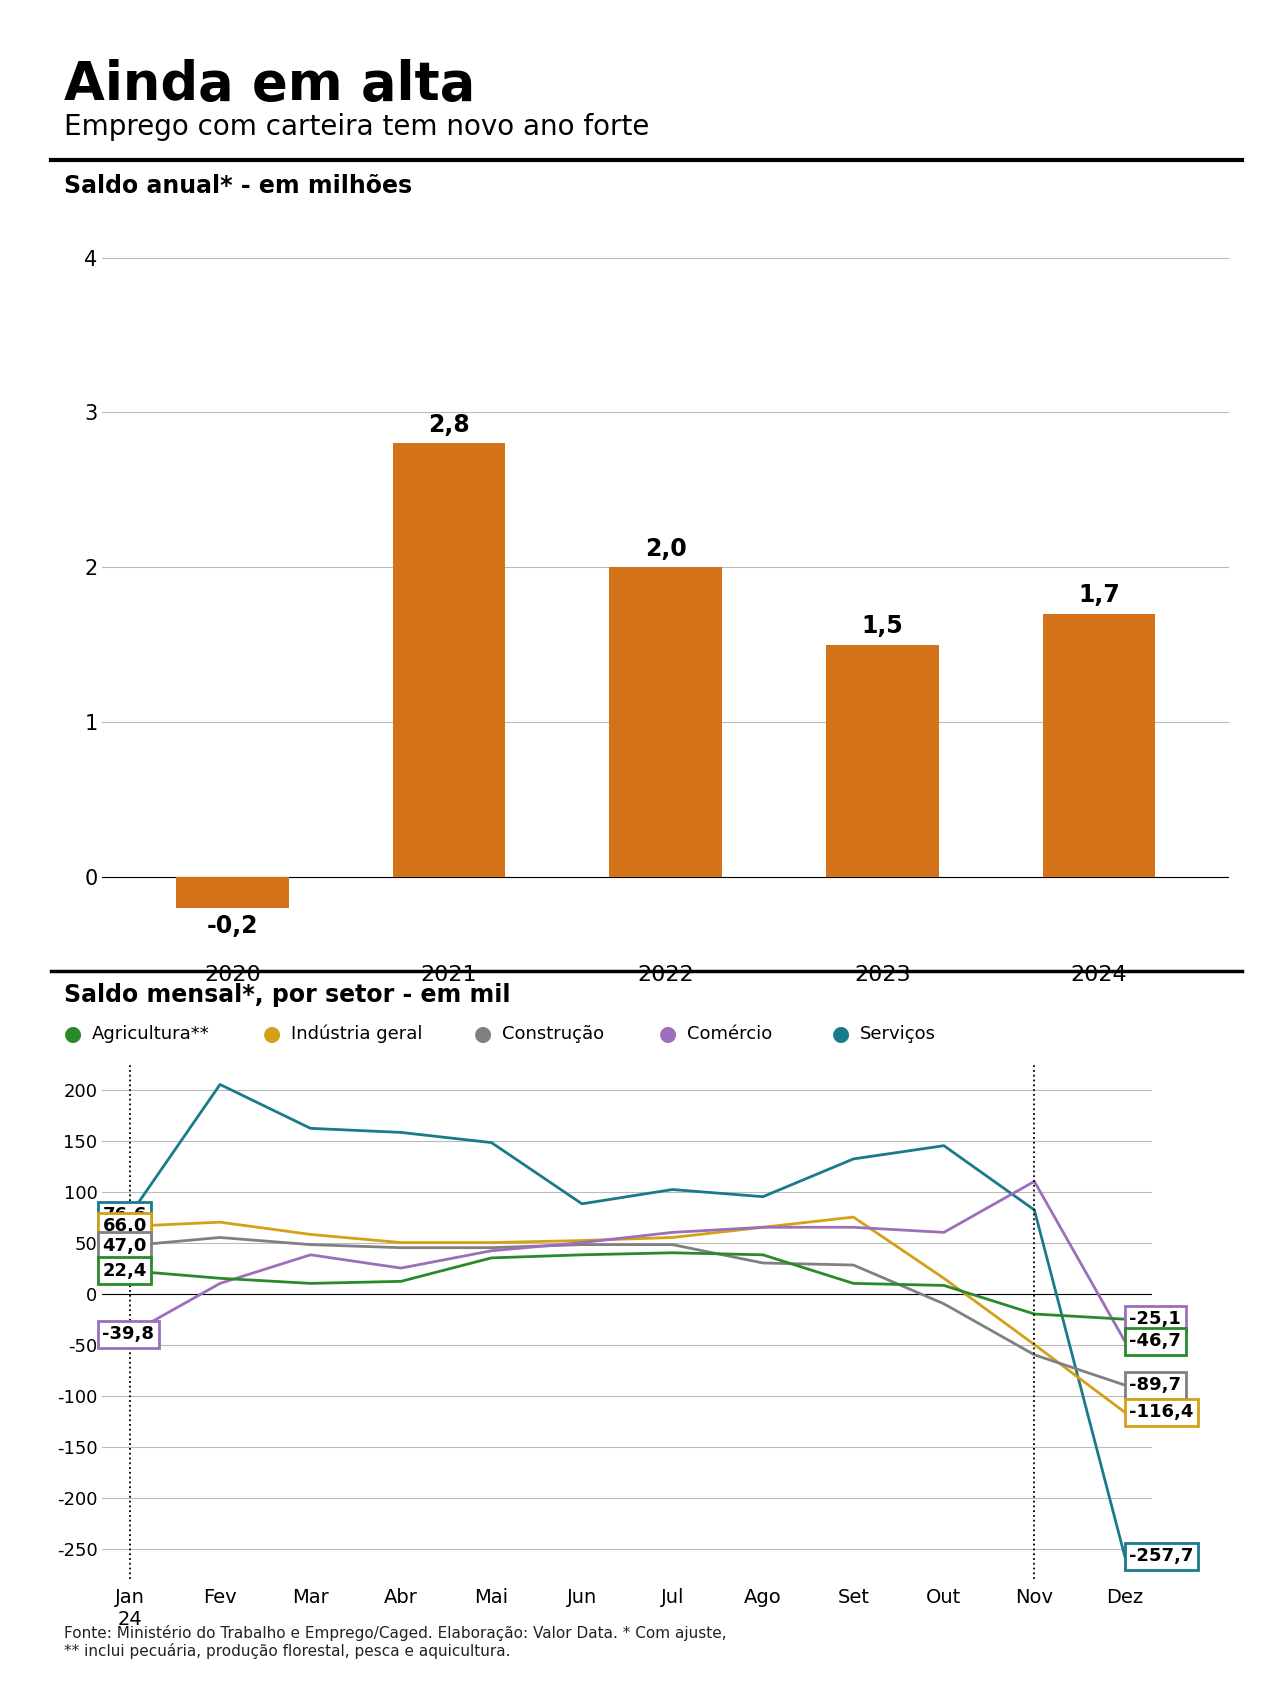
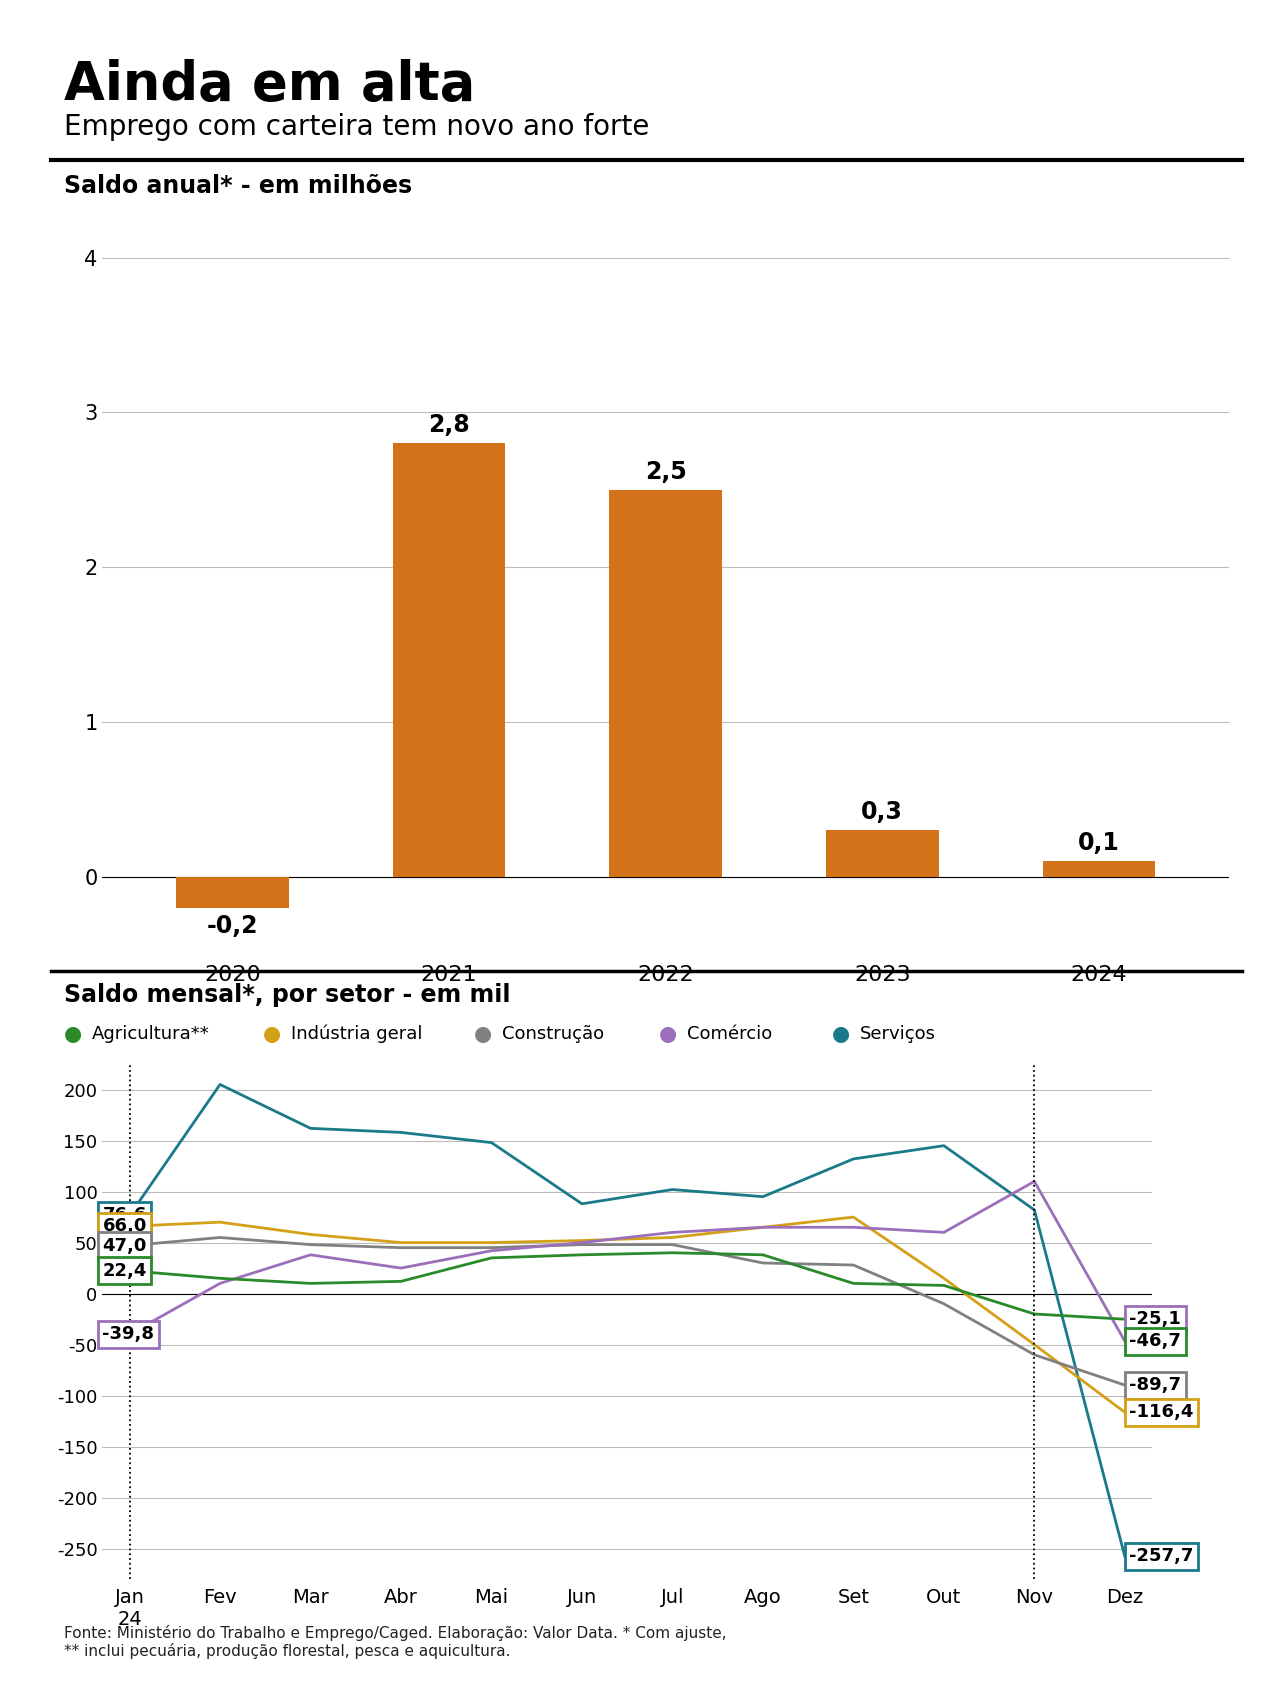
2022: 2,0 -> 2,5
2023: 1,5 -> 0,3
2024: 1,7 -> 0,1
